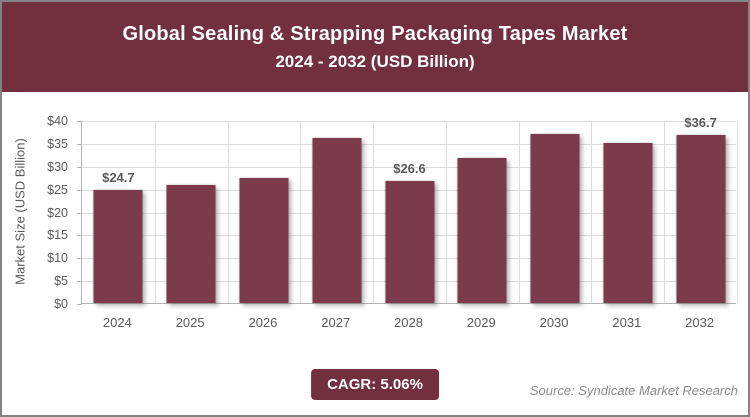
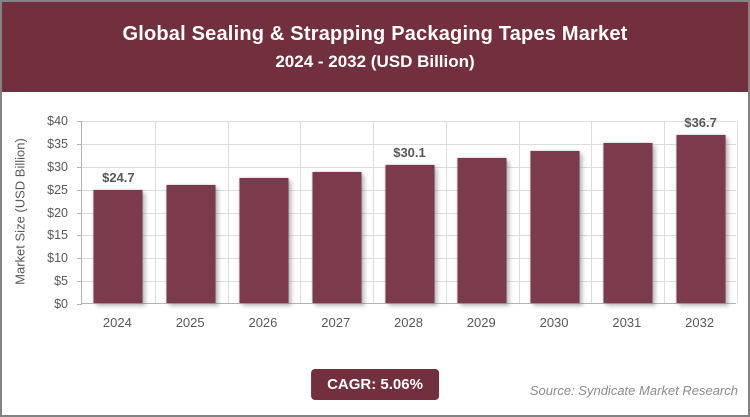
2027: $36 -> $29
2028: $26.6 -> $30.1
2030: $37 -> $33
